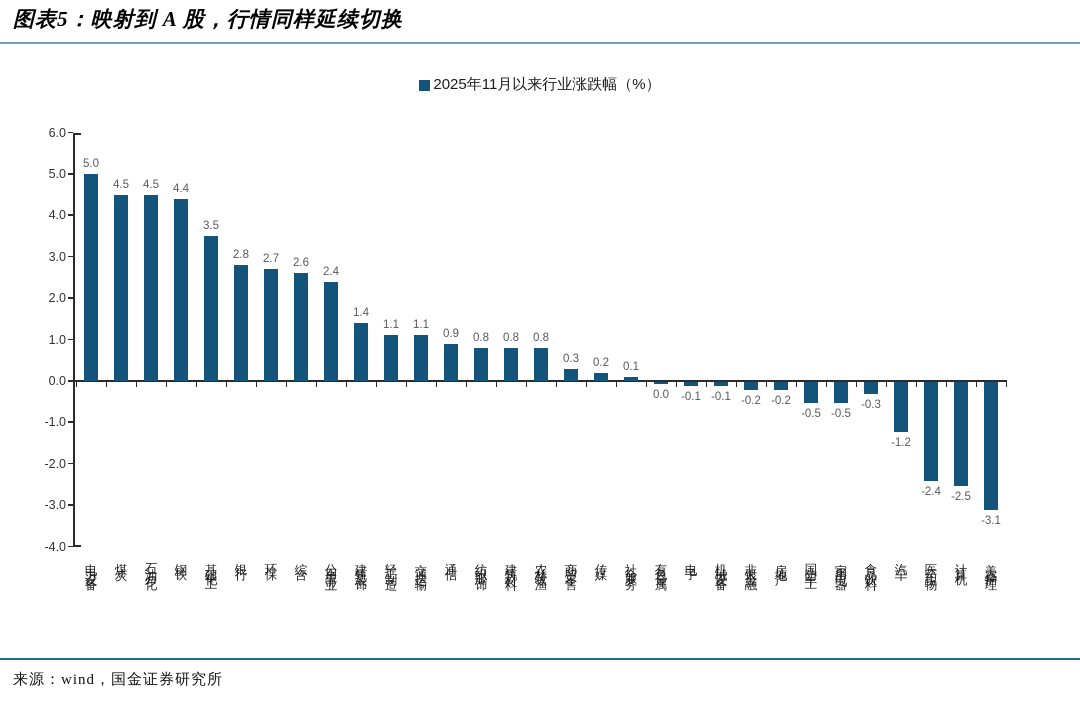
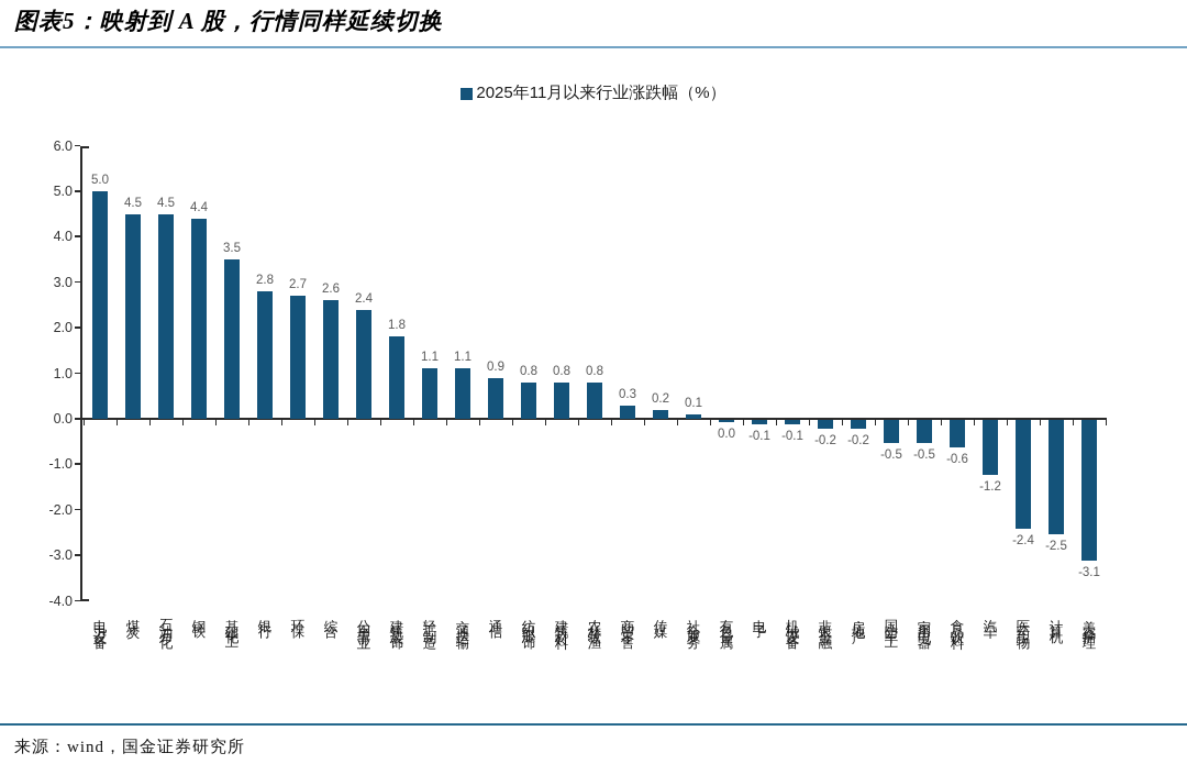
建筑装饰: 1.4 -> 1.8
食品饮料: -0.3 -> -0.6
